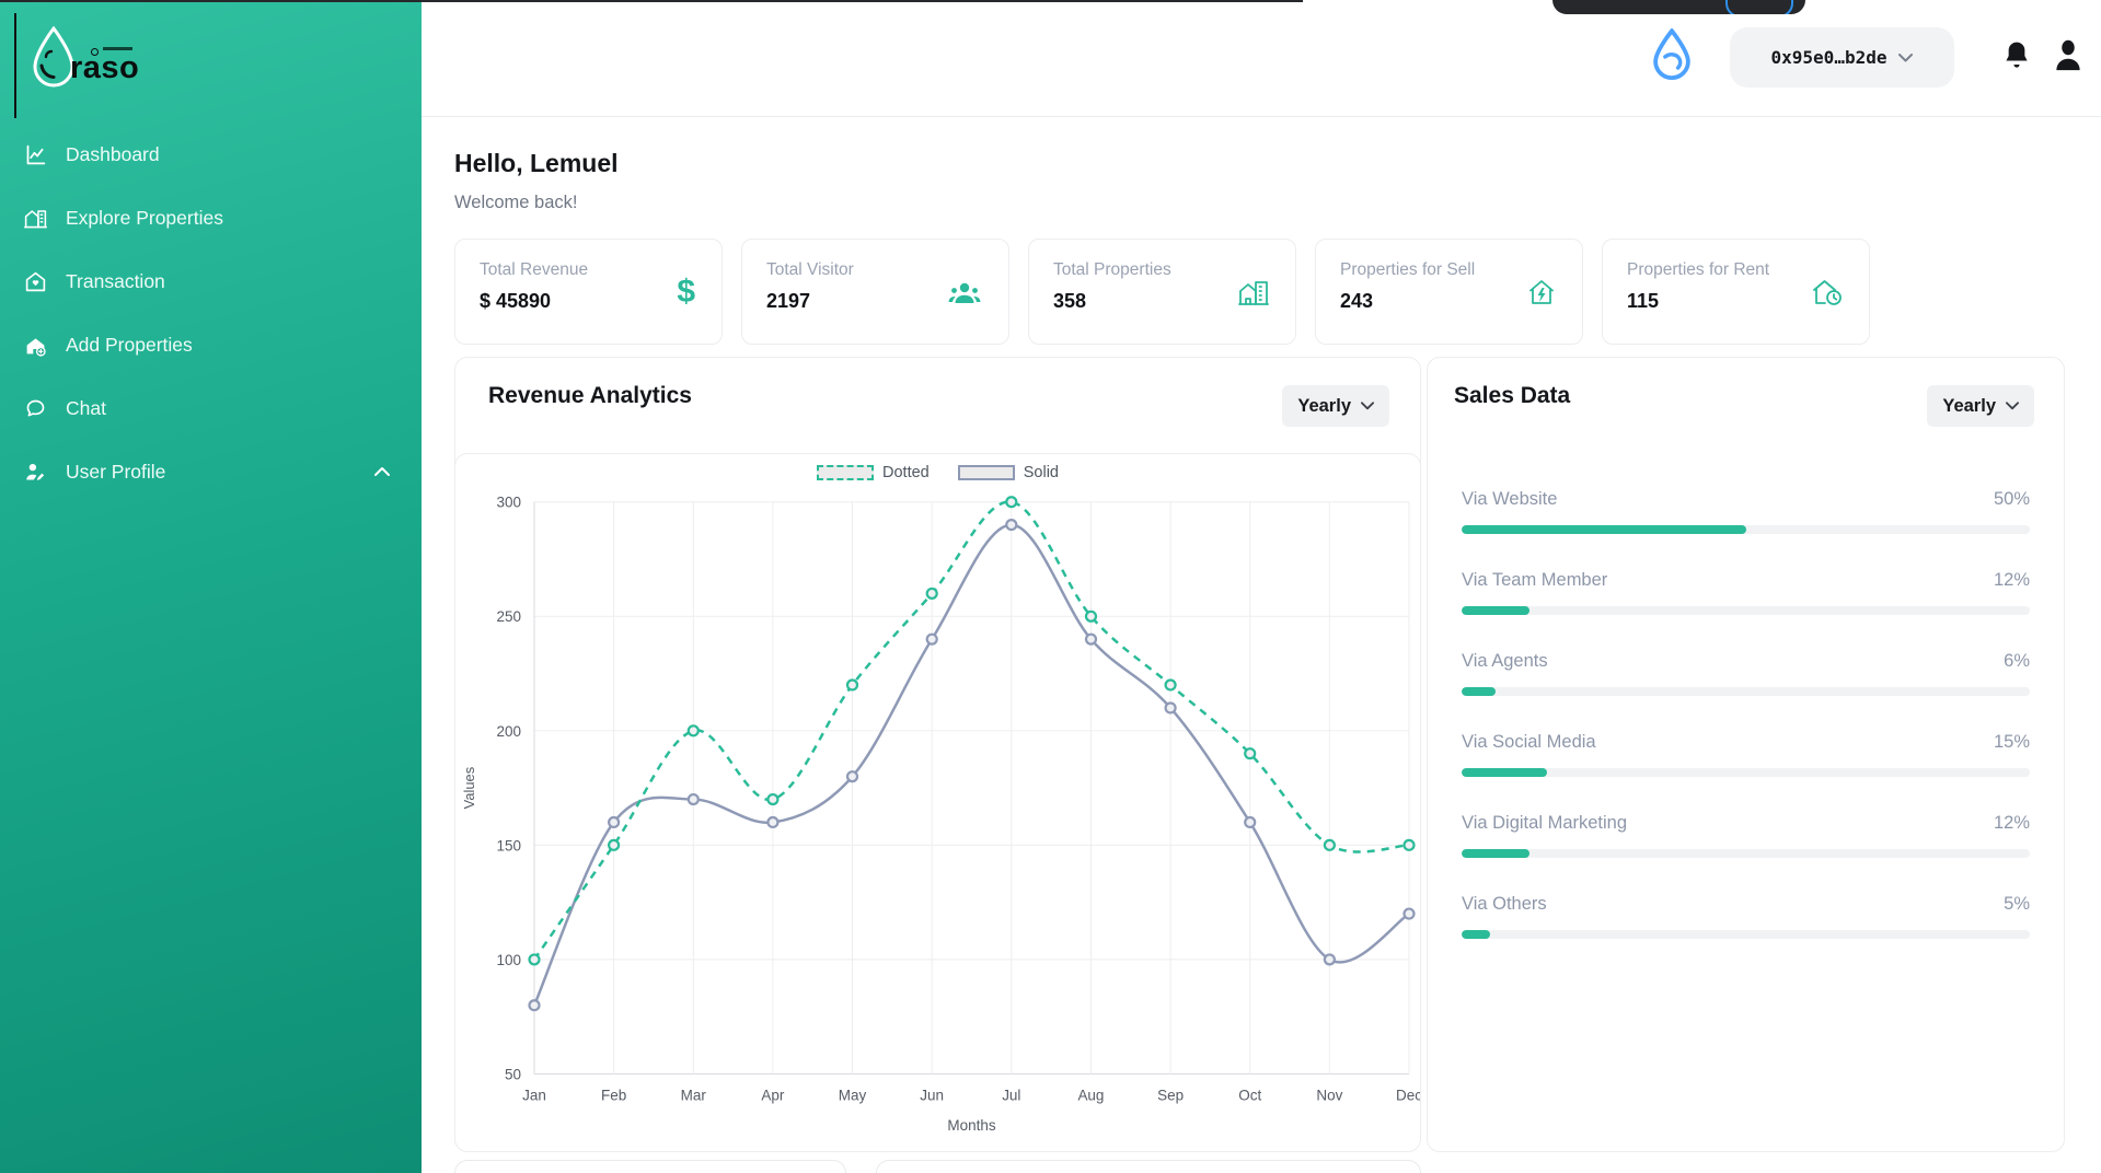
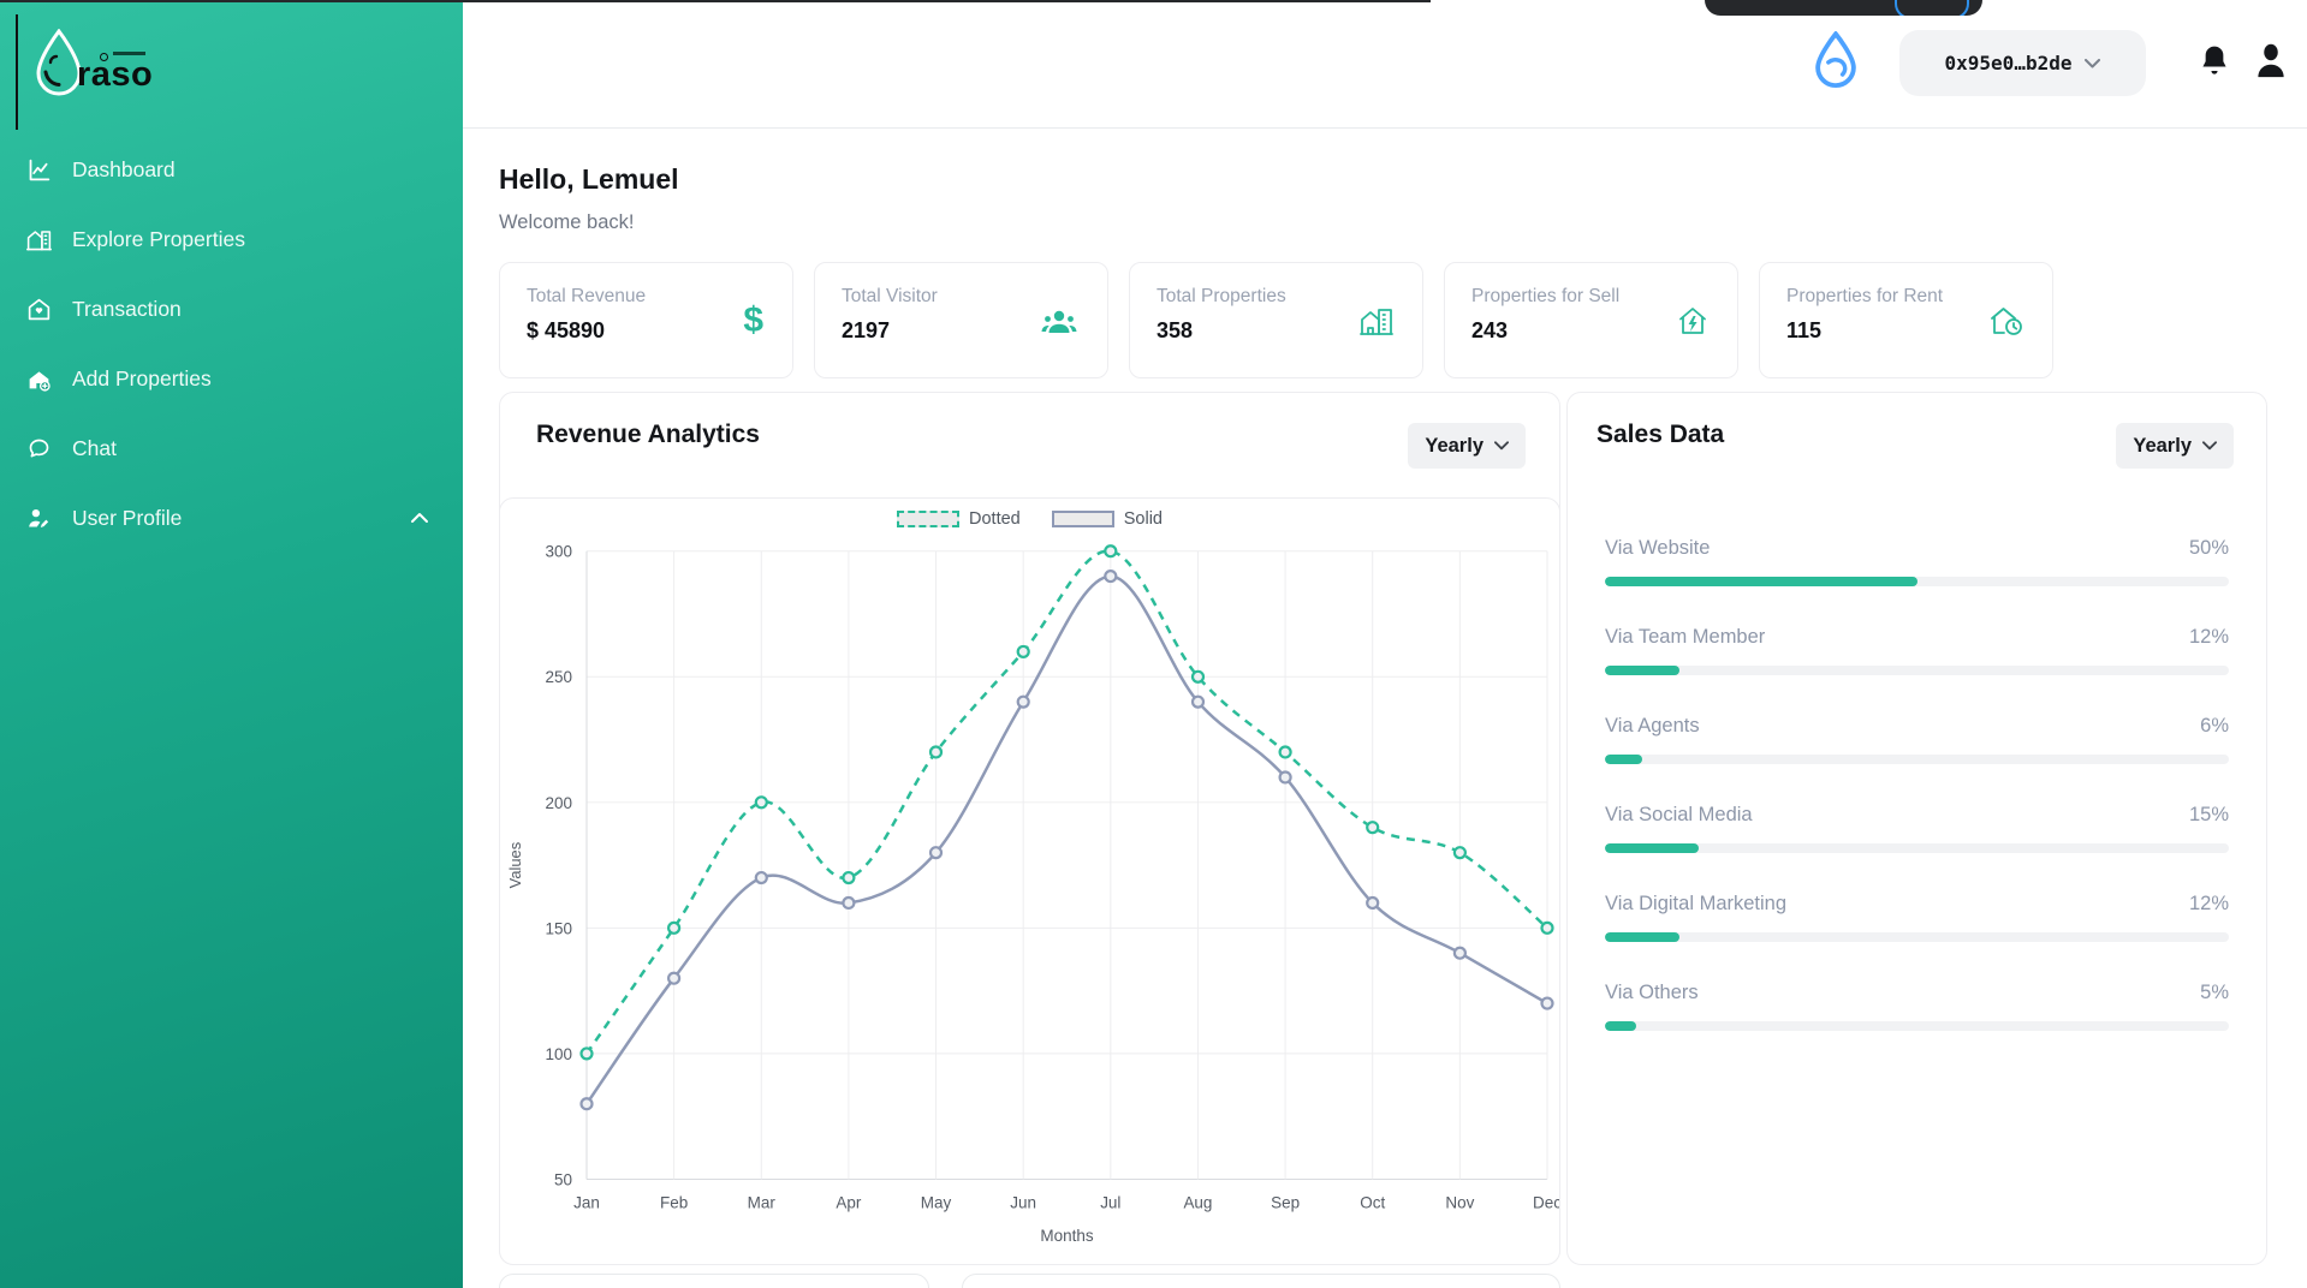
Solid/Feb: 160 -> 130
Dotted/Nov: 150 -> 180
Solid/Nov: 100 -> 140
